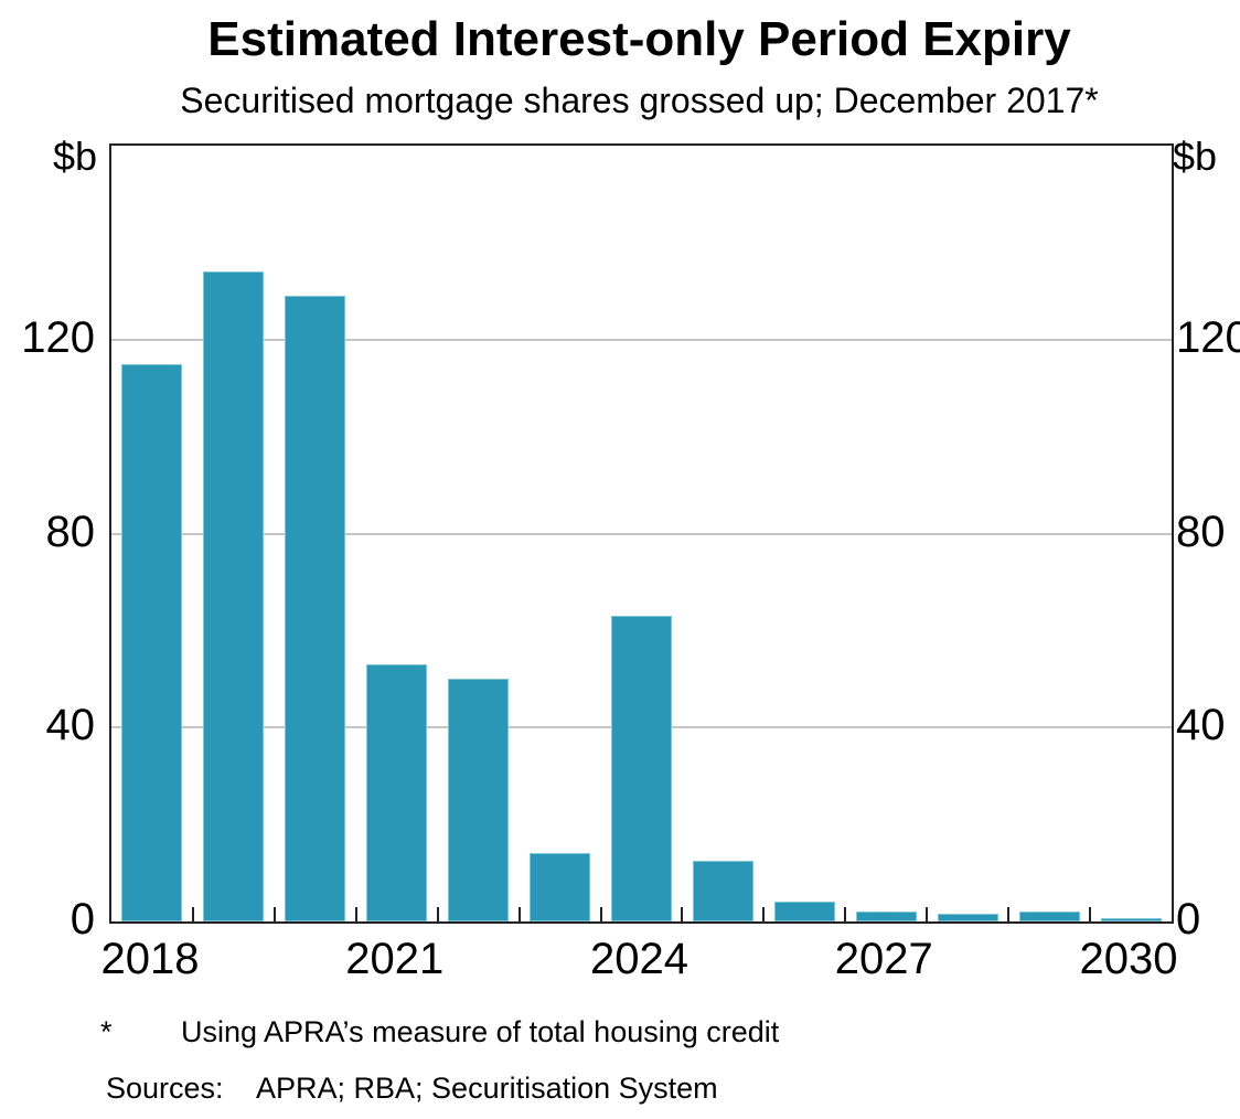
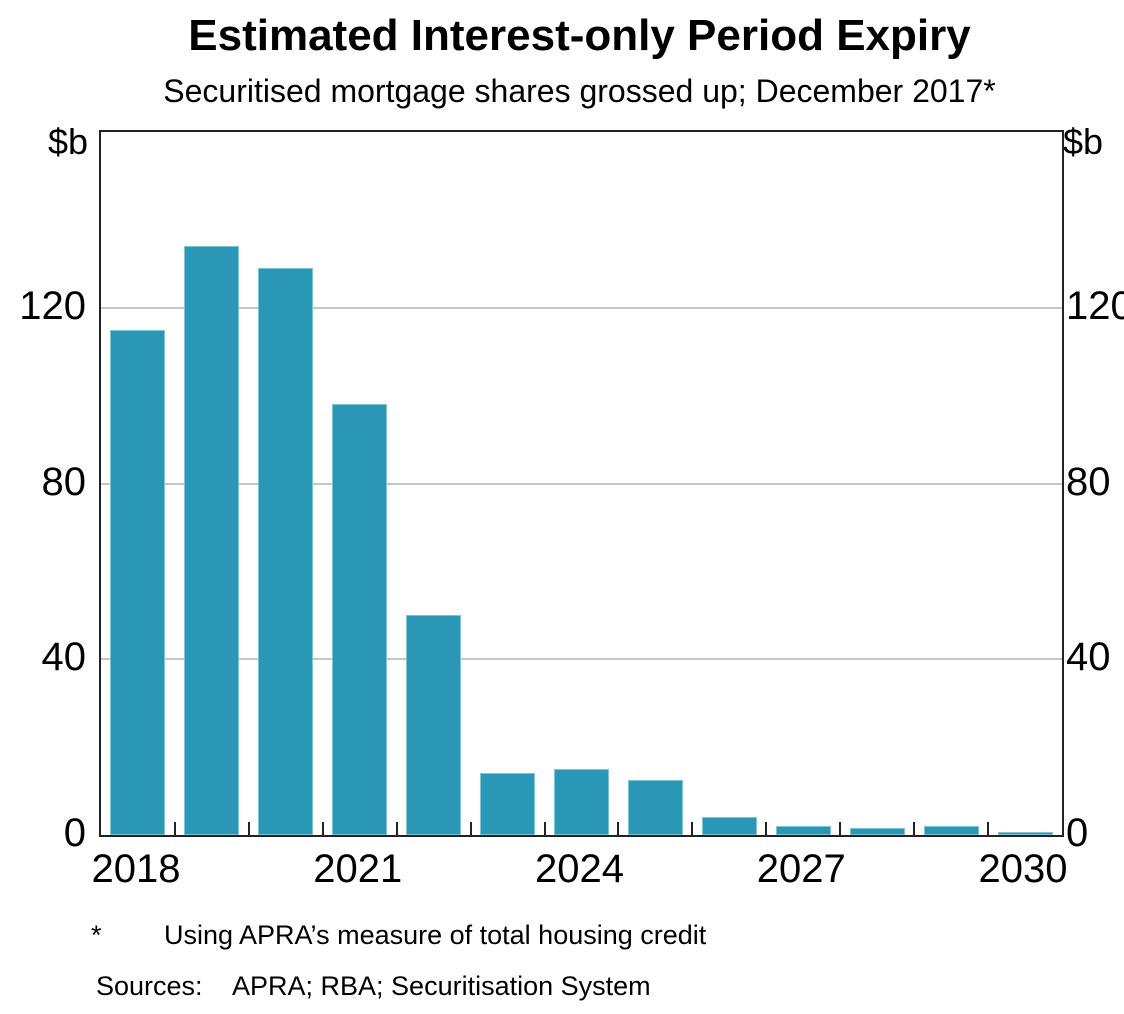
2021: 53 -> 98
2024: 63 -> 15
